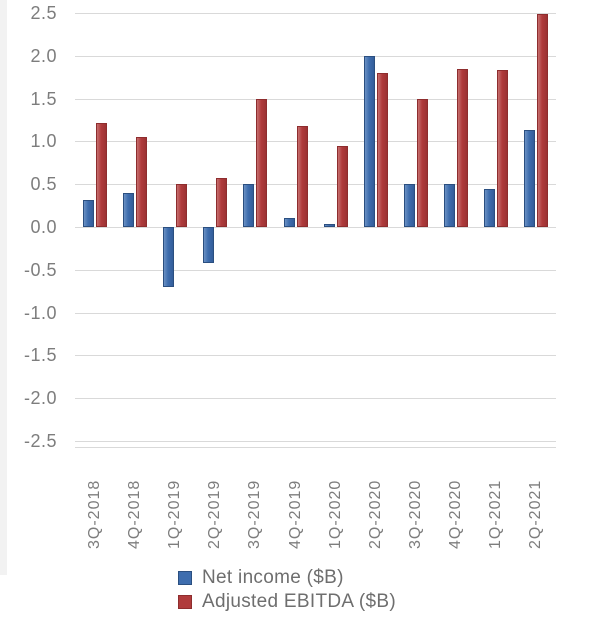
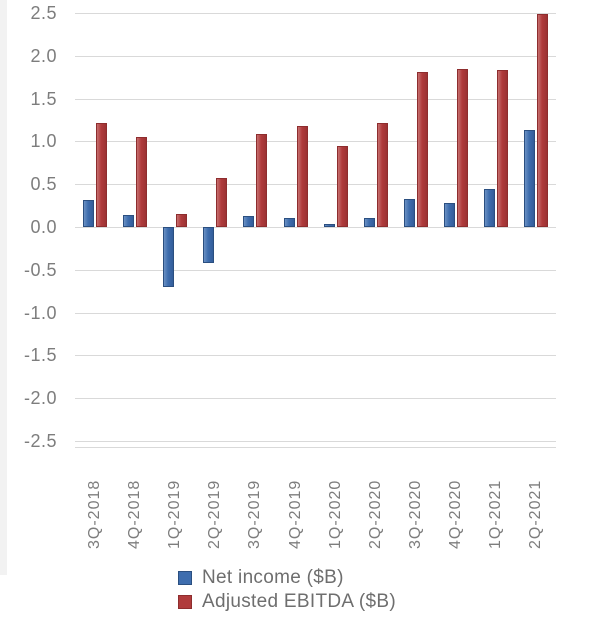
Net income ($B)/4Q-2018: 0.4 -> 0.1
Adjusted EBITDA ($B)/1Q-2019: 0.5 -> 0.1
Net income ($B)/3Q-2019: 0.5 -> 0.1
Adjusted EBITDA ($B)/3Q-2019: 1.5 -> 1.1
Net income ($B)/2Q-2020: 2.0 -> 0.1
Adjusted EBITDA ($B)/2Q-2020: 1.8 -> 1.2
Net income ($B)/3Q-2020: 0.5 -> 0.3
Adjusted EBITDA ($B)/3Q-2020: 1.5 -> 1.8
Net income ($B)/4Q-2020: 0.5 -> 0.3
